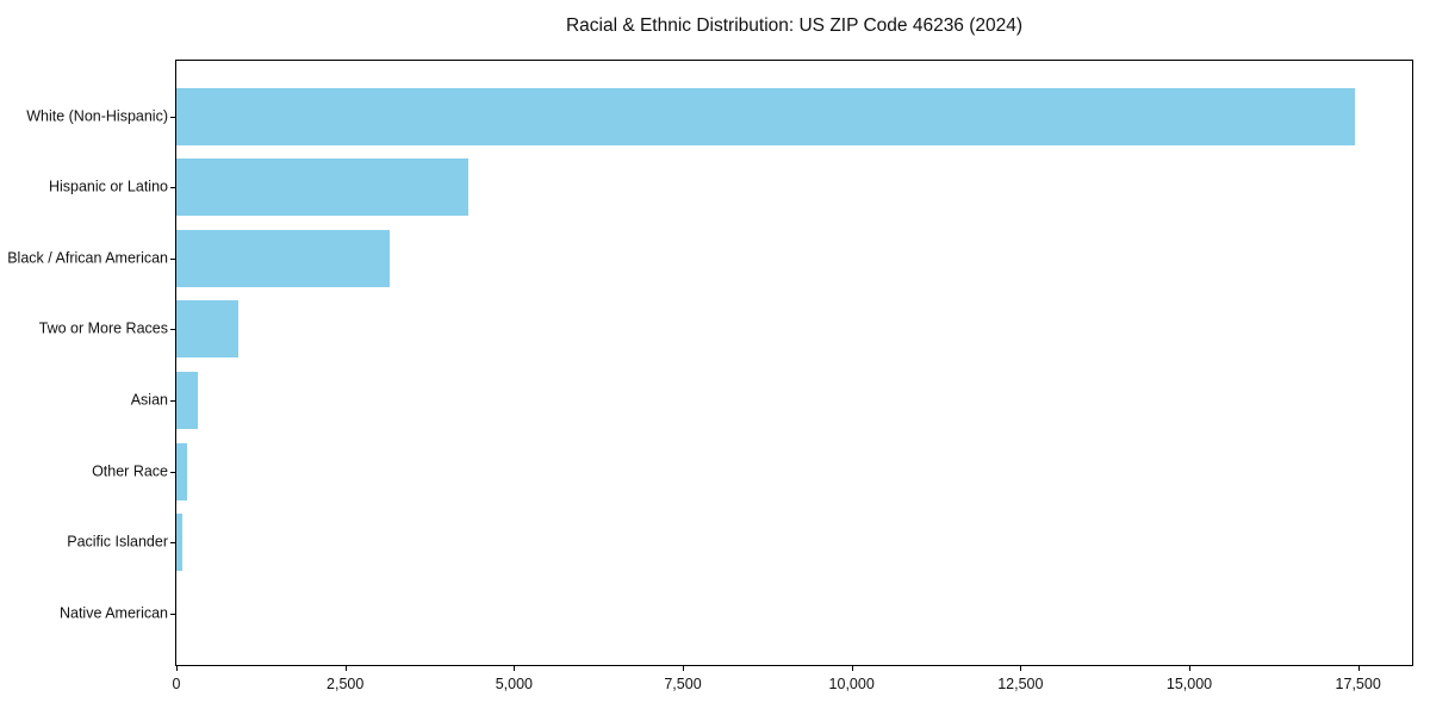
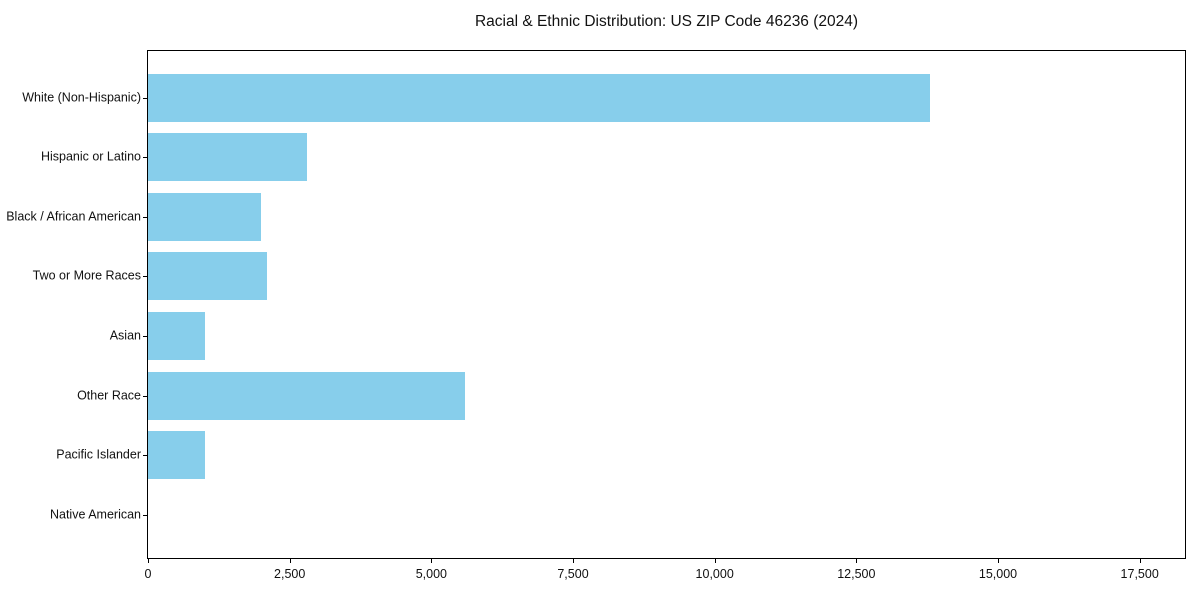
White (Non-Hispanic): 17500 -> 13800
Hispanic or Latino: 4300 -> 2800
Black / African American: 3200 -> 2000
Two or More Races: 900 -> 2100
Asian: 300 -> 1000
Other Race: 200 -> 5600
Pacific Islander: 100 -> 1000
